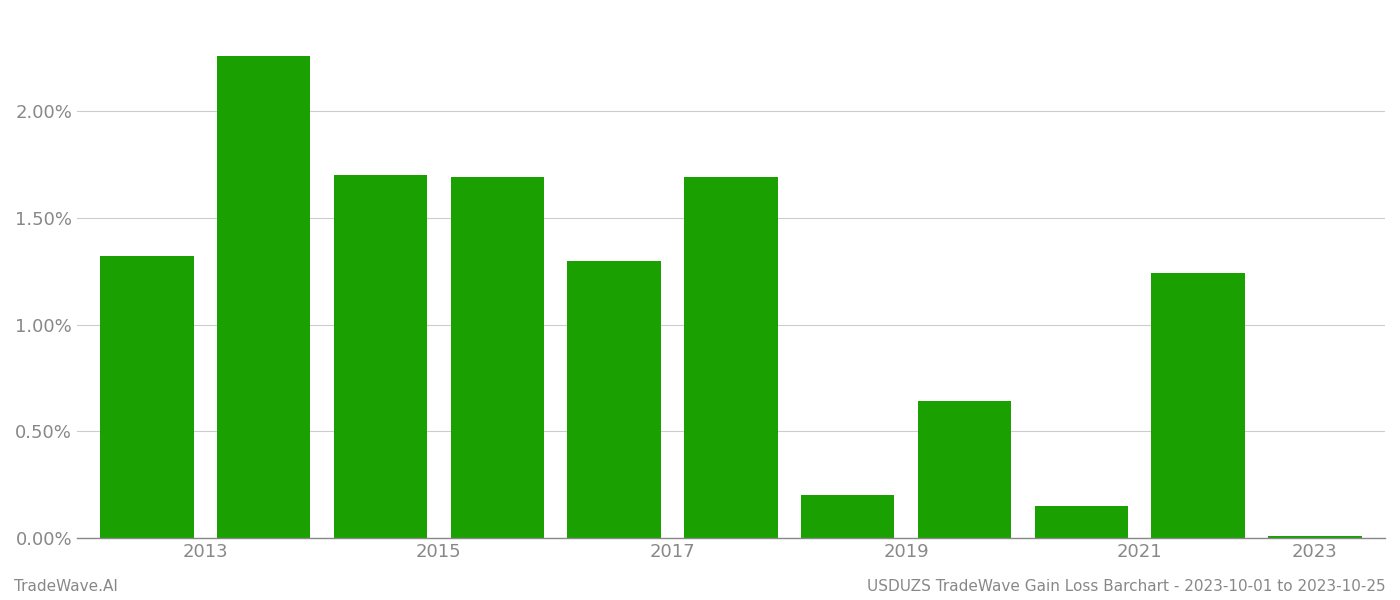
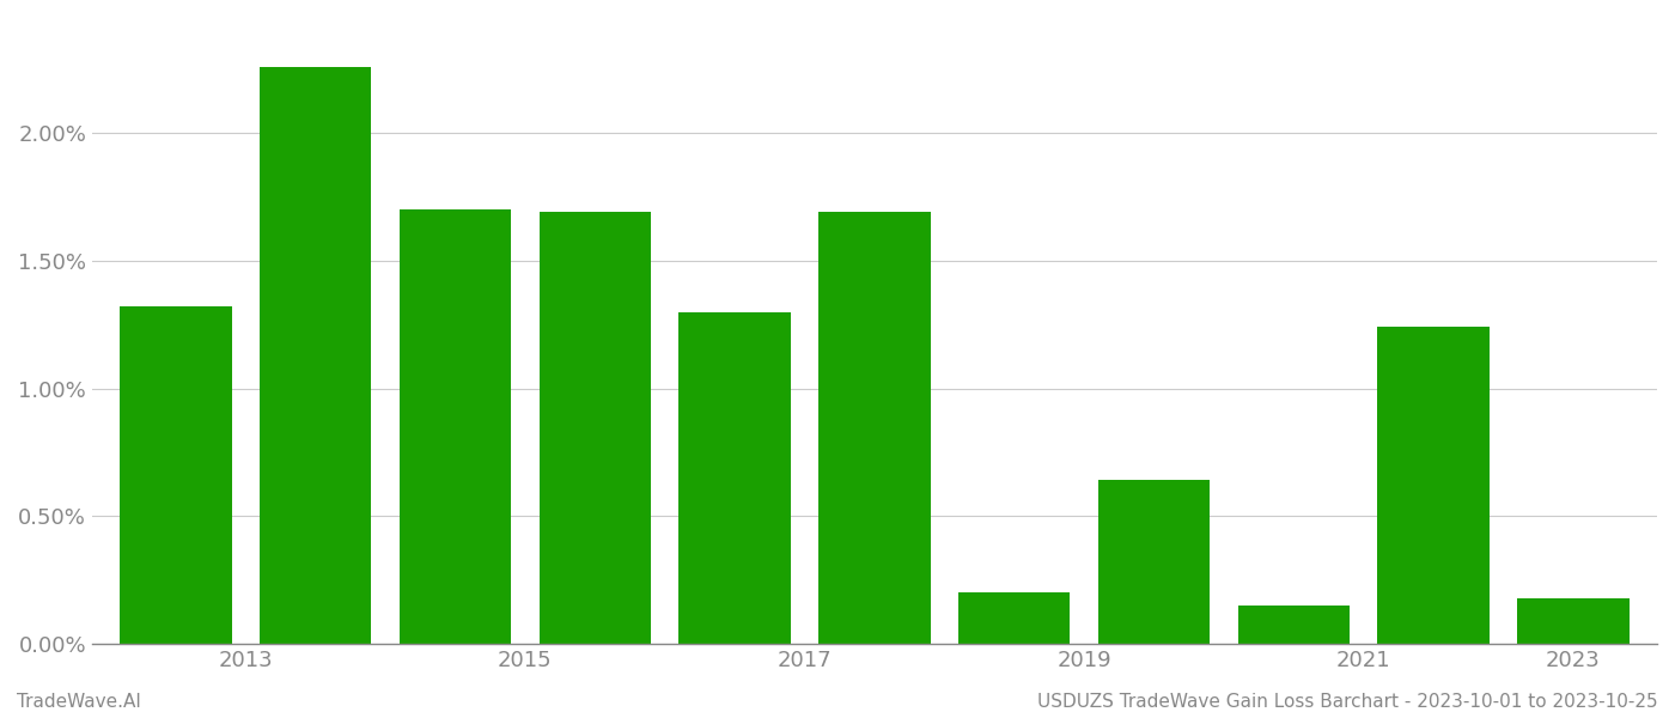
2023: 0.01% -> 0.18%
